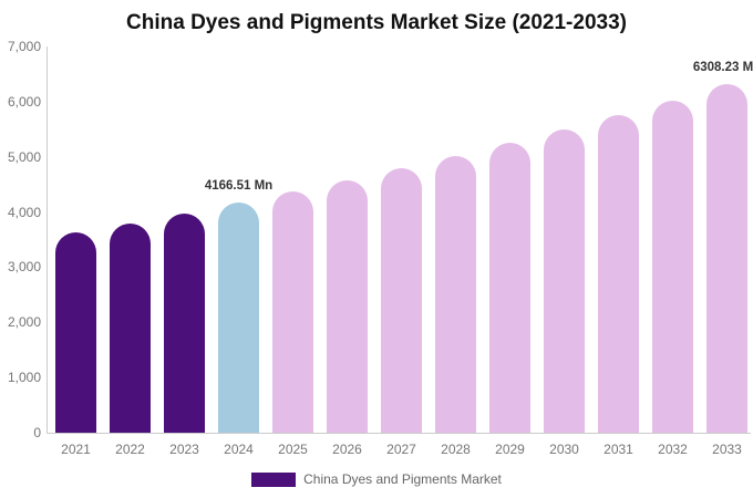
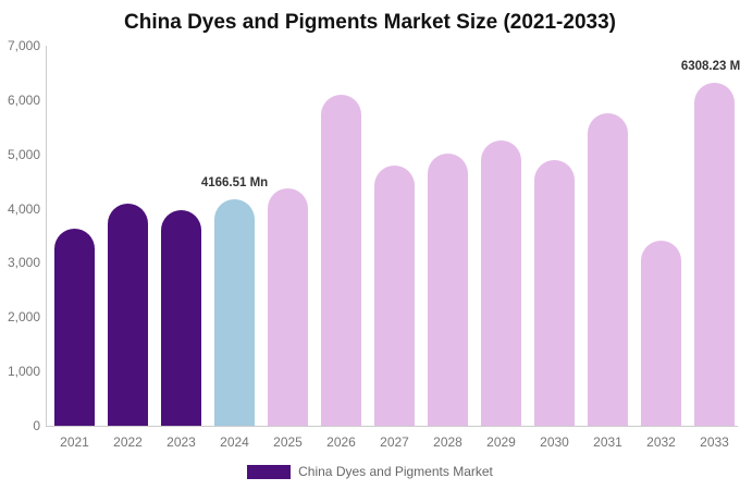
2022: 3800 -> 4100
2026: 4600 -> 6100
2030: 5500 -> 4900
2032: 6000 -> 3400
